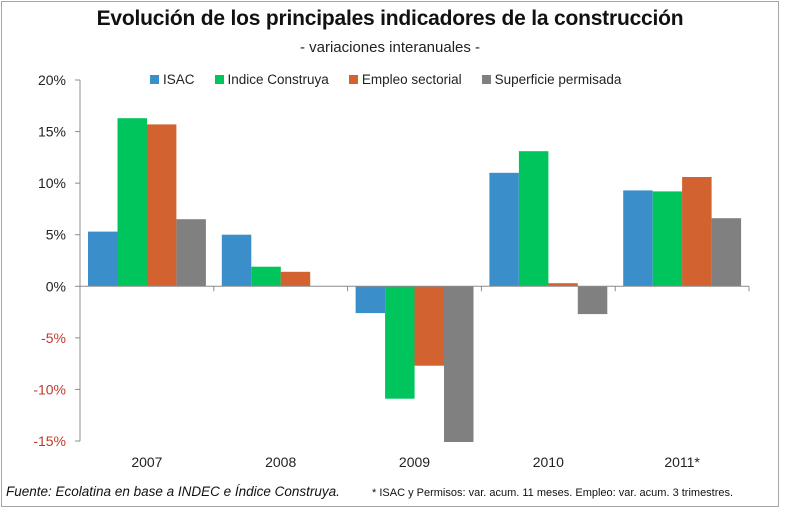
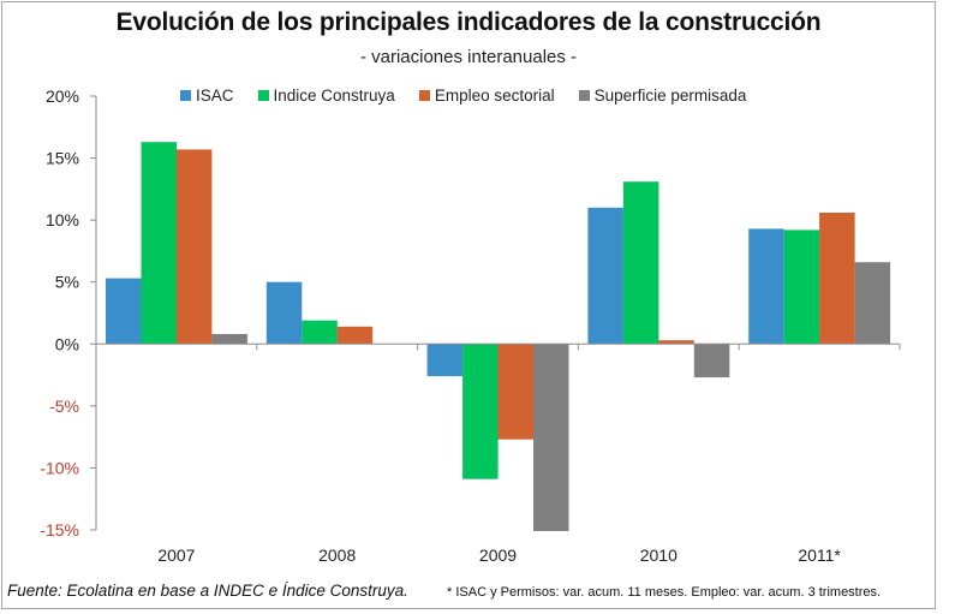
Superficie permisada/2007: 6.5% -> 0.8%
